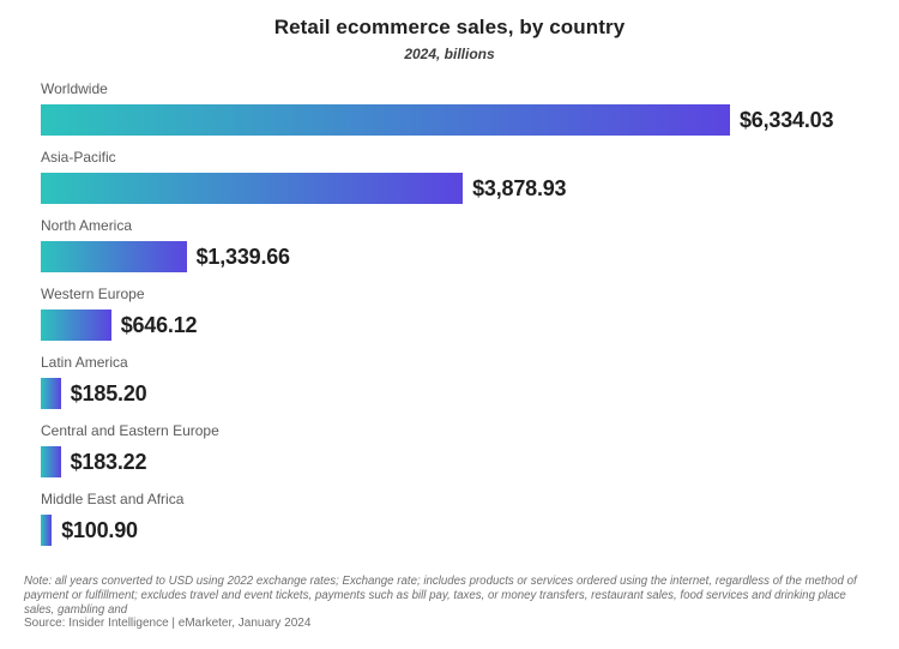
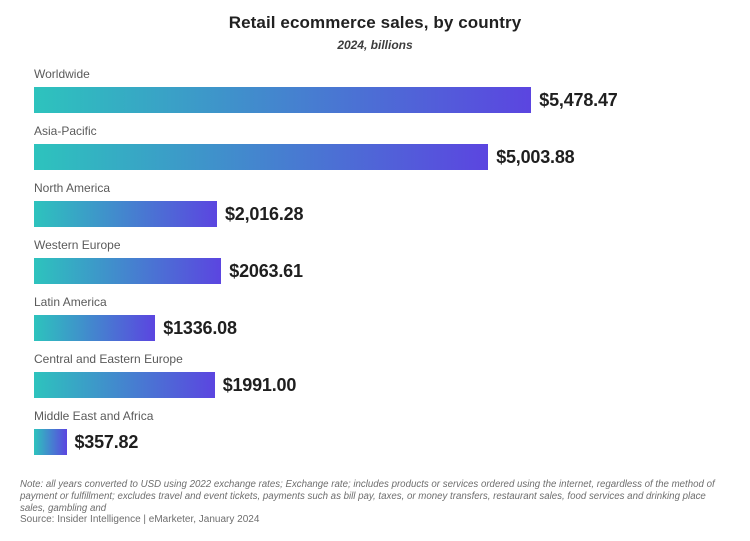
Worldwide: $6,334.03 -> $5,478.47
Asia-Pacific: $3,878.93 -> $5,003.88
North America: $1,339.66 -> $2,016.28
Western Europe: $646.12 -> $2063.61
Latin America: $185.20 -> $1336.08
Central and Eastern Europe: $183.22 -> $1991.00
Middle East and Africa: $100.90 -> $357.82
